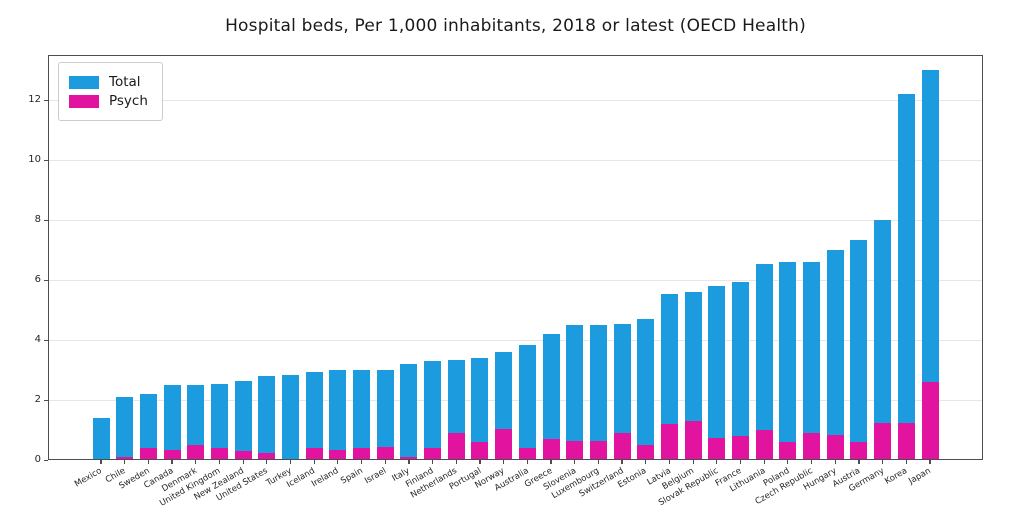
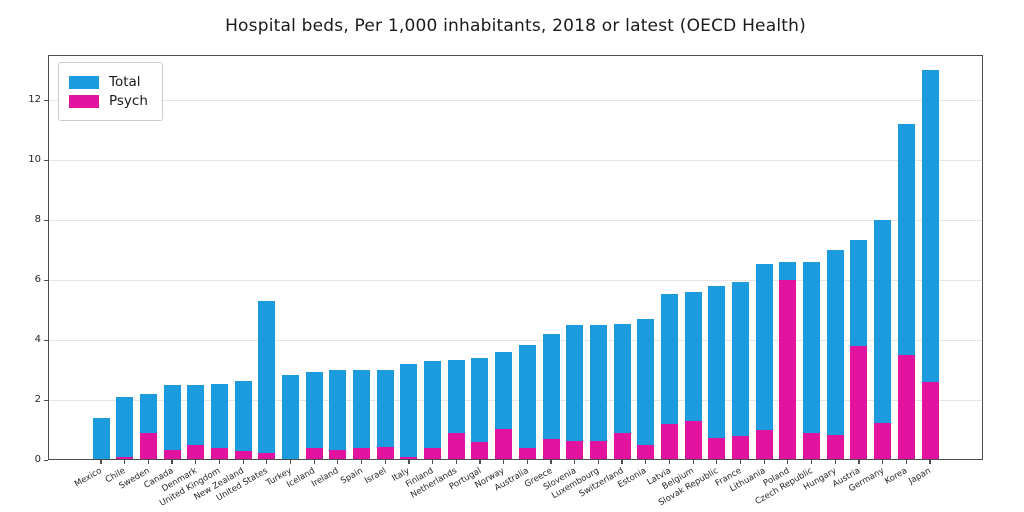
Psych/Sweden: 0.4 -> 0.9
Total/United States: 2.8 -> 5.3
Psych/Poland: 0.6 -> 6.0
Psych/Austria: 0.6 -> 3.8
Total/Korea: 12.2 -> 11.2
Psych/Korea: 1.2 -> 3.5
